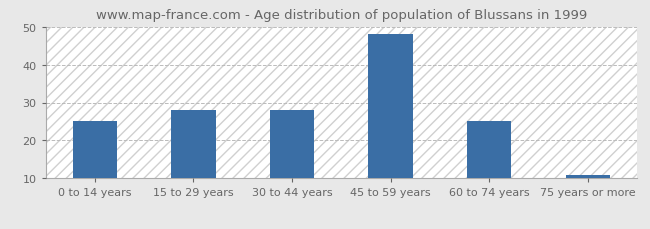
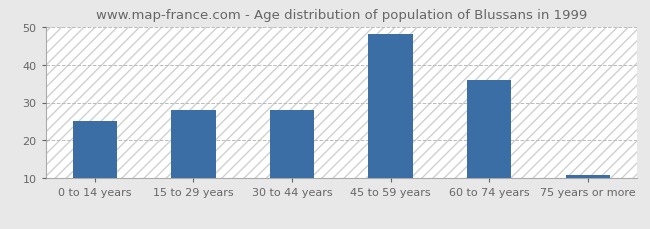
60 to 74 years: 25 -> 36
